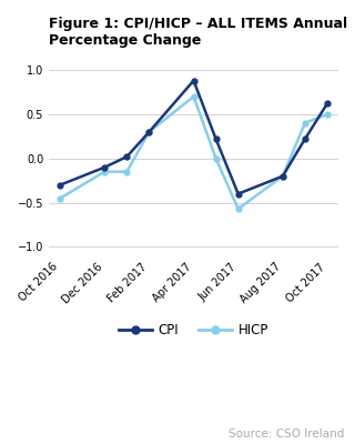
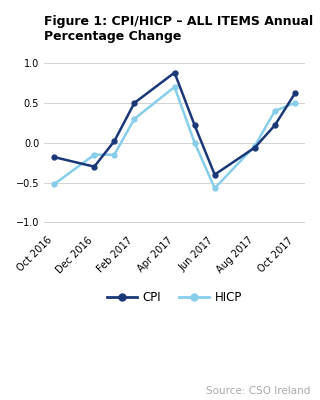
CPI/Oct 2016: -0.30 -> -0.18
HICP/Oct 2016: -0.45 -> -0.52
CPI/Dec 2016: -0.10 -> -0.30
CPI/Feb 2017: 0.30 -> 0.50
CPI/Aug 2017: -0.20 -> -0.06
HICP/Aug 2017: -0.20 -> -0.04
